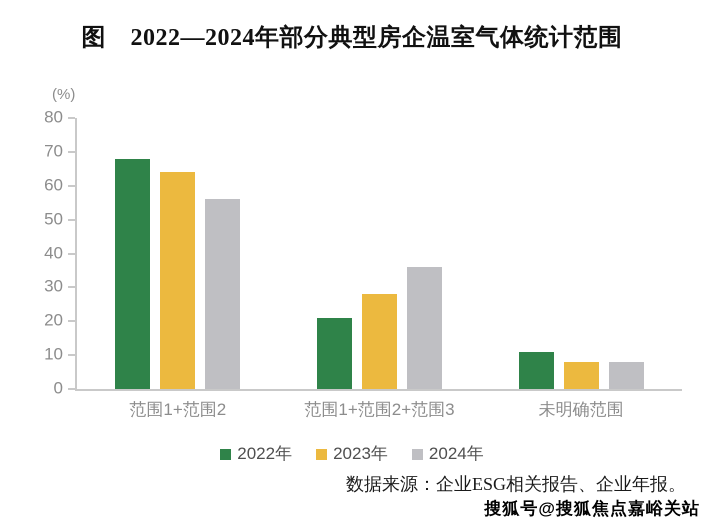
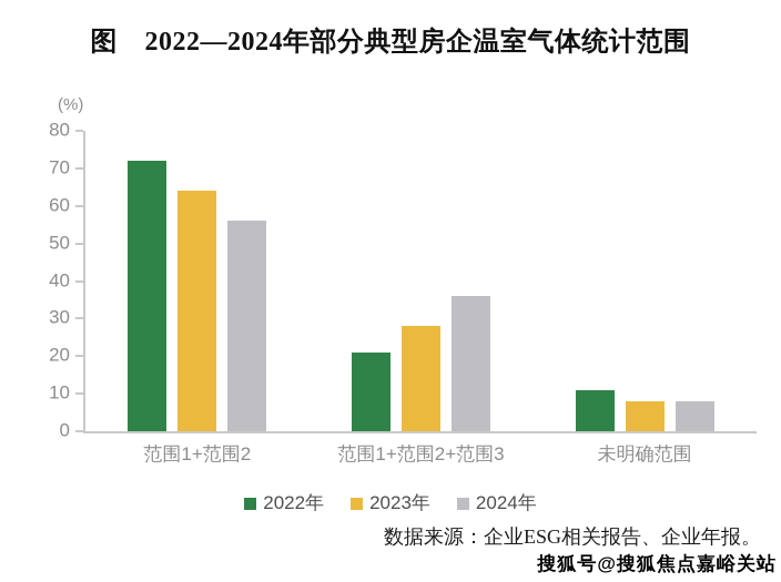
2022年/范围1+范围2: 68 -> 72
